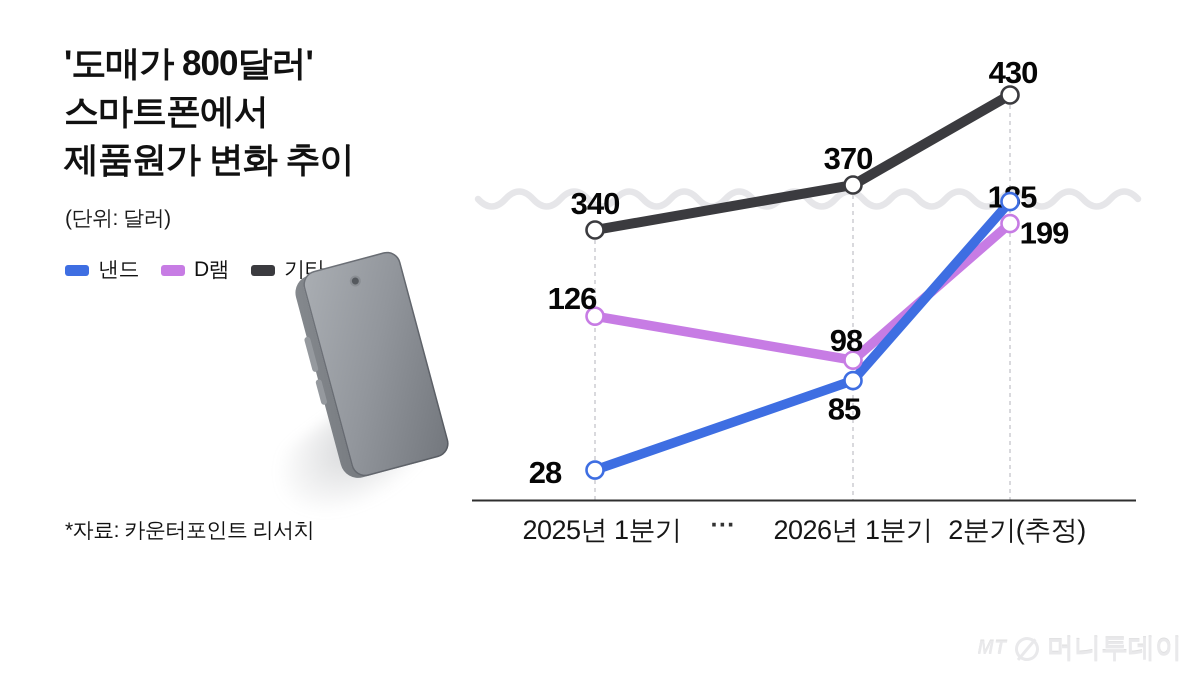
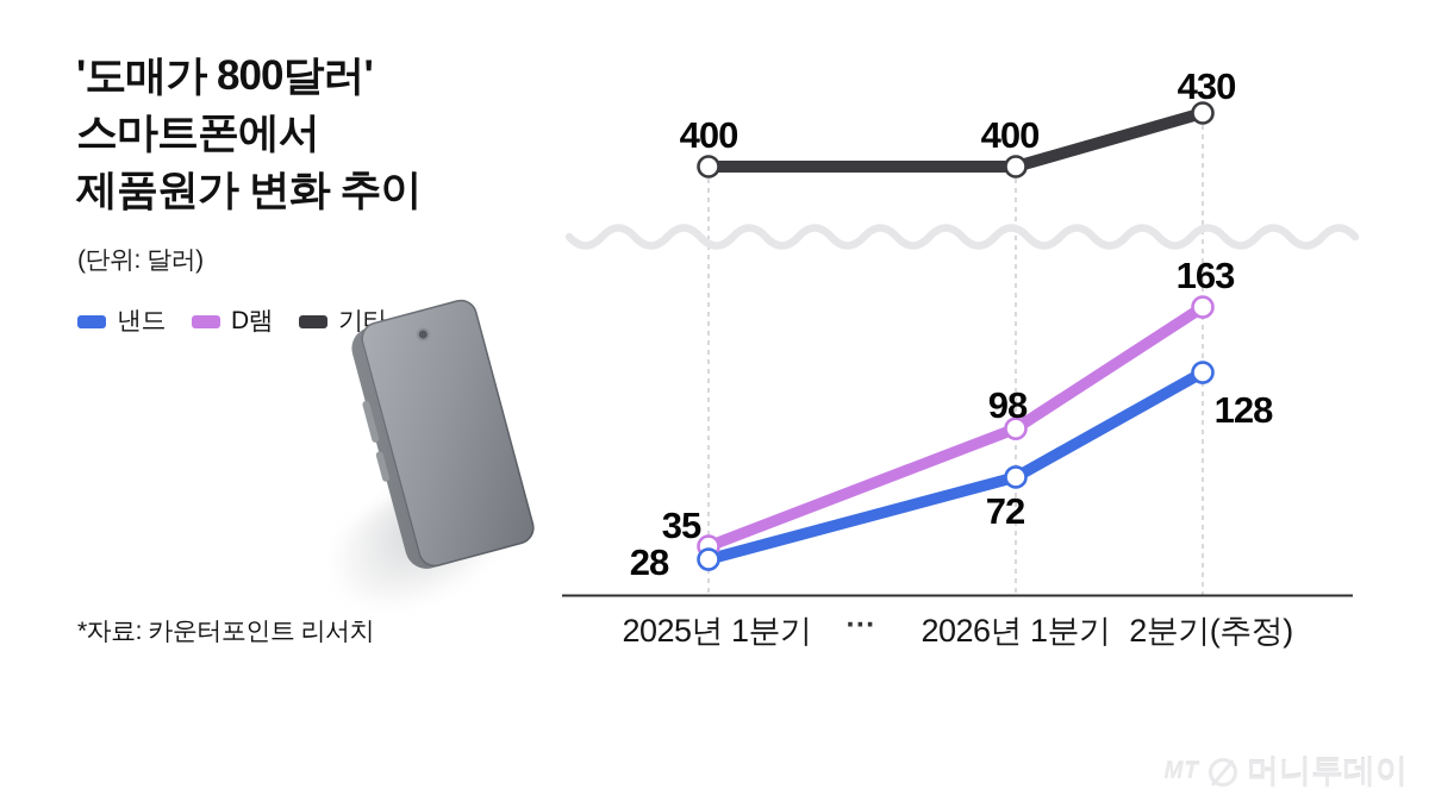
D램/2025년 1분기: 126 -> 35
기타/2025년 1분기: 340 -> 400
낸드/2026년 1분기: 85 -> 72
기타/2026년 1분기: 370 -> 400
낸드/2분기(추정): 199 -> 128
D램/2분기(추정): 185 -> 163
